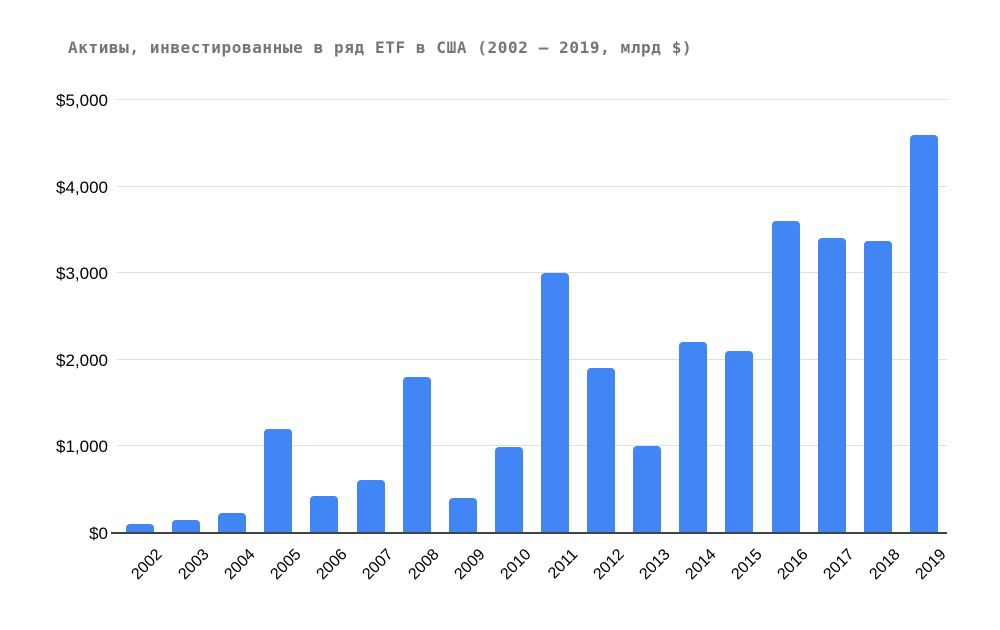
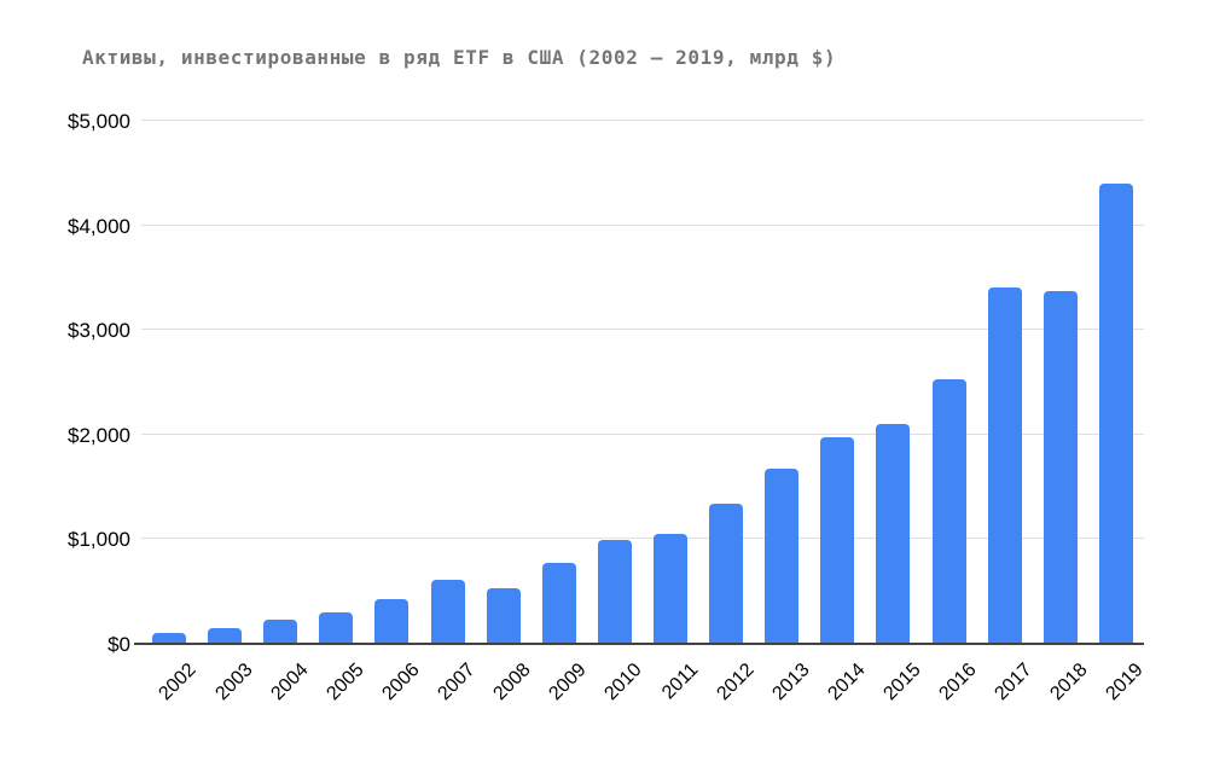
2005: $1200 -> $300
2008: $1800 -> $500
2009: $400 -> $800
2011: $3000 -> $1000
2012: $1900 -> $1300
2013: $1000 -> $1700
2014: $2200 -> $2000
2016: $3600 -> $2500
2019: $4600 -> $4400
